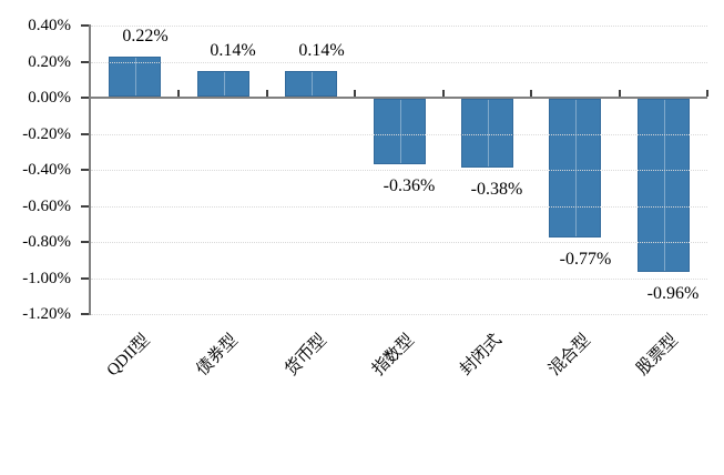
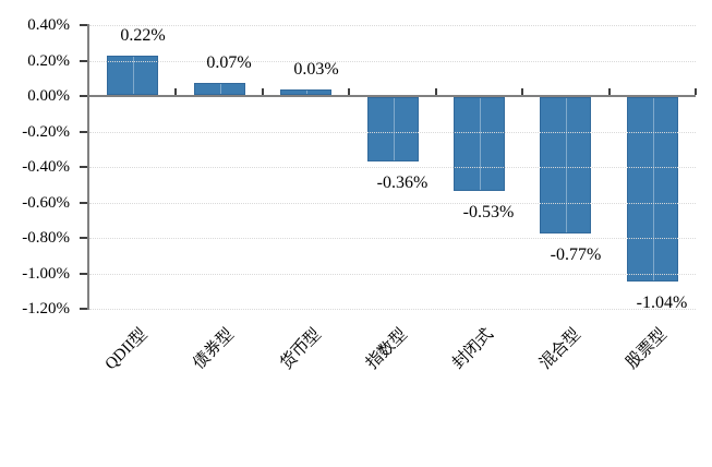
债券型: 0.14% -> 0.07%
货币型: 0.14% -> 0.03%
封闭式: -0.38% -> -0.53%
股票型: -0.96% -> -1.04%
